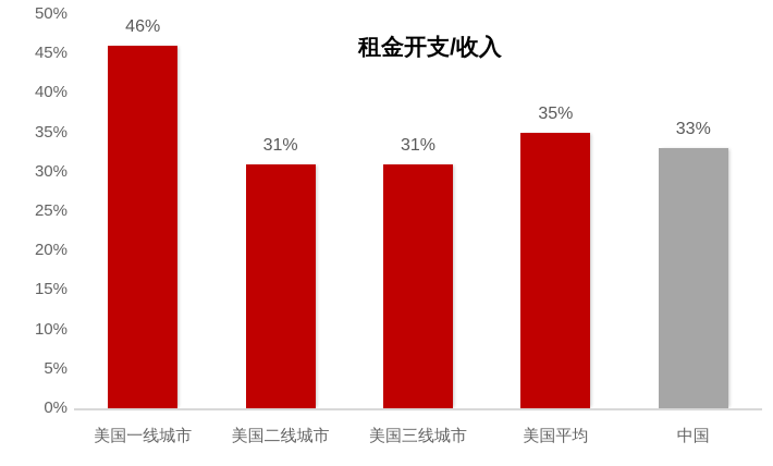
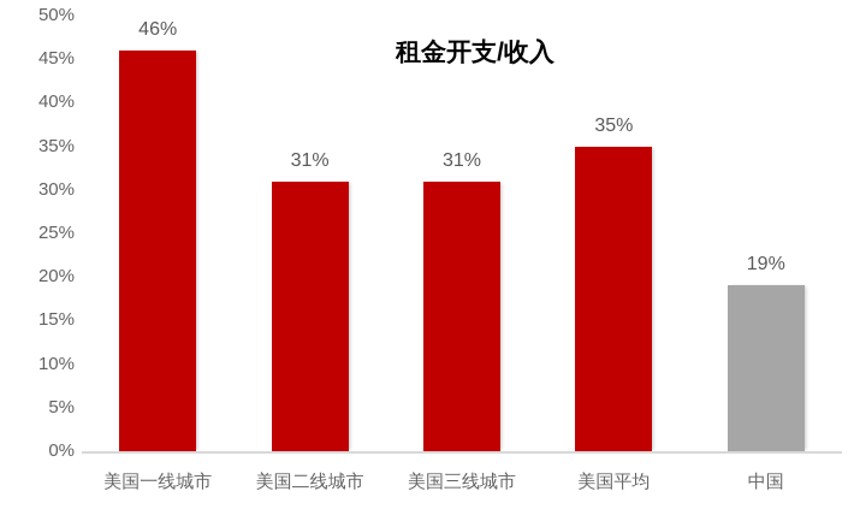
中国: 33% -> 19%
